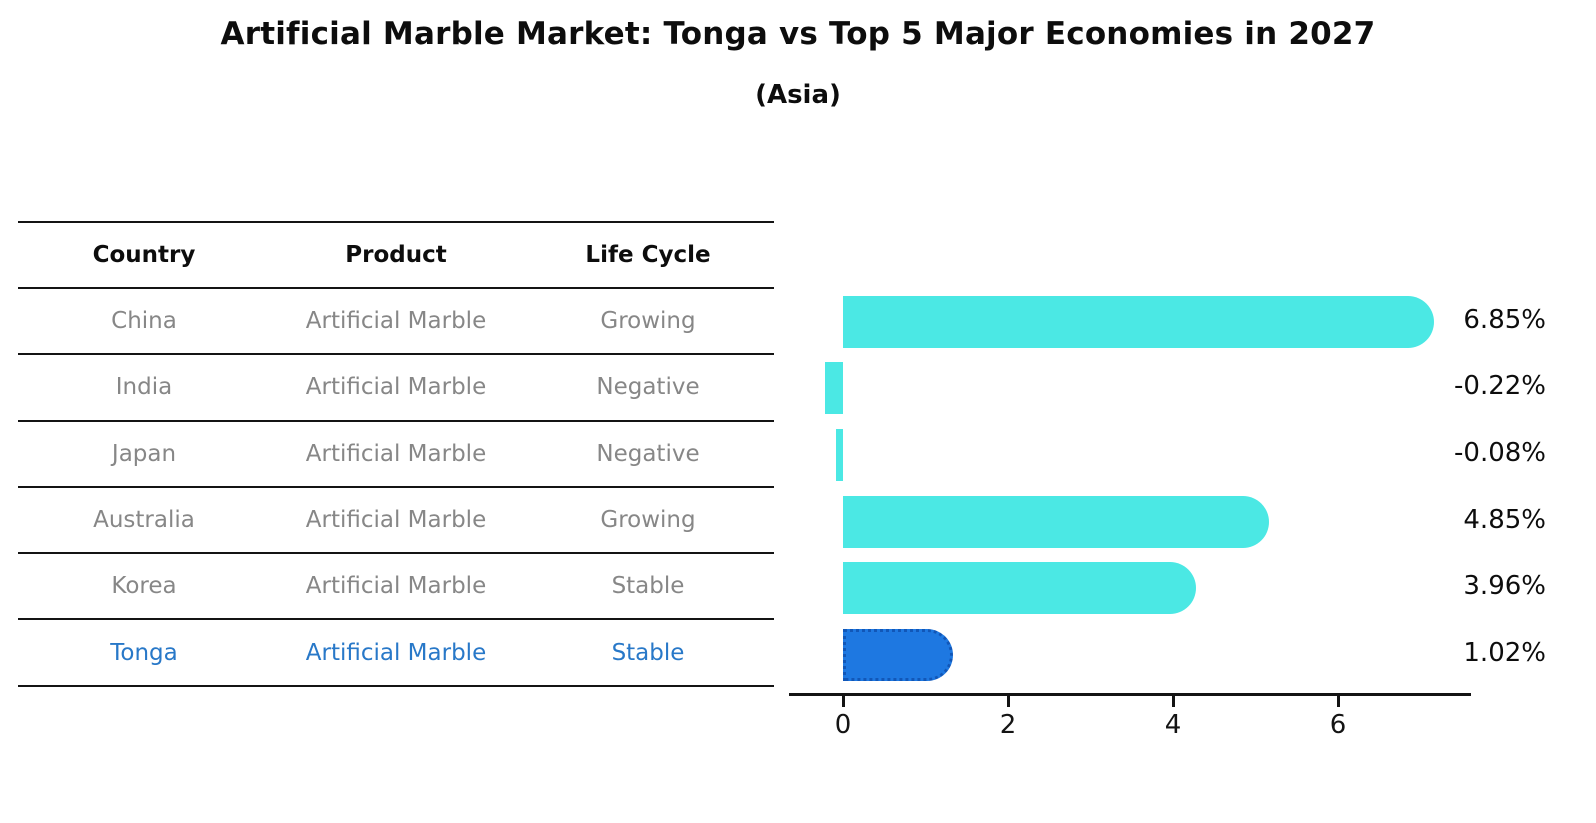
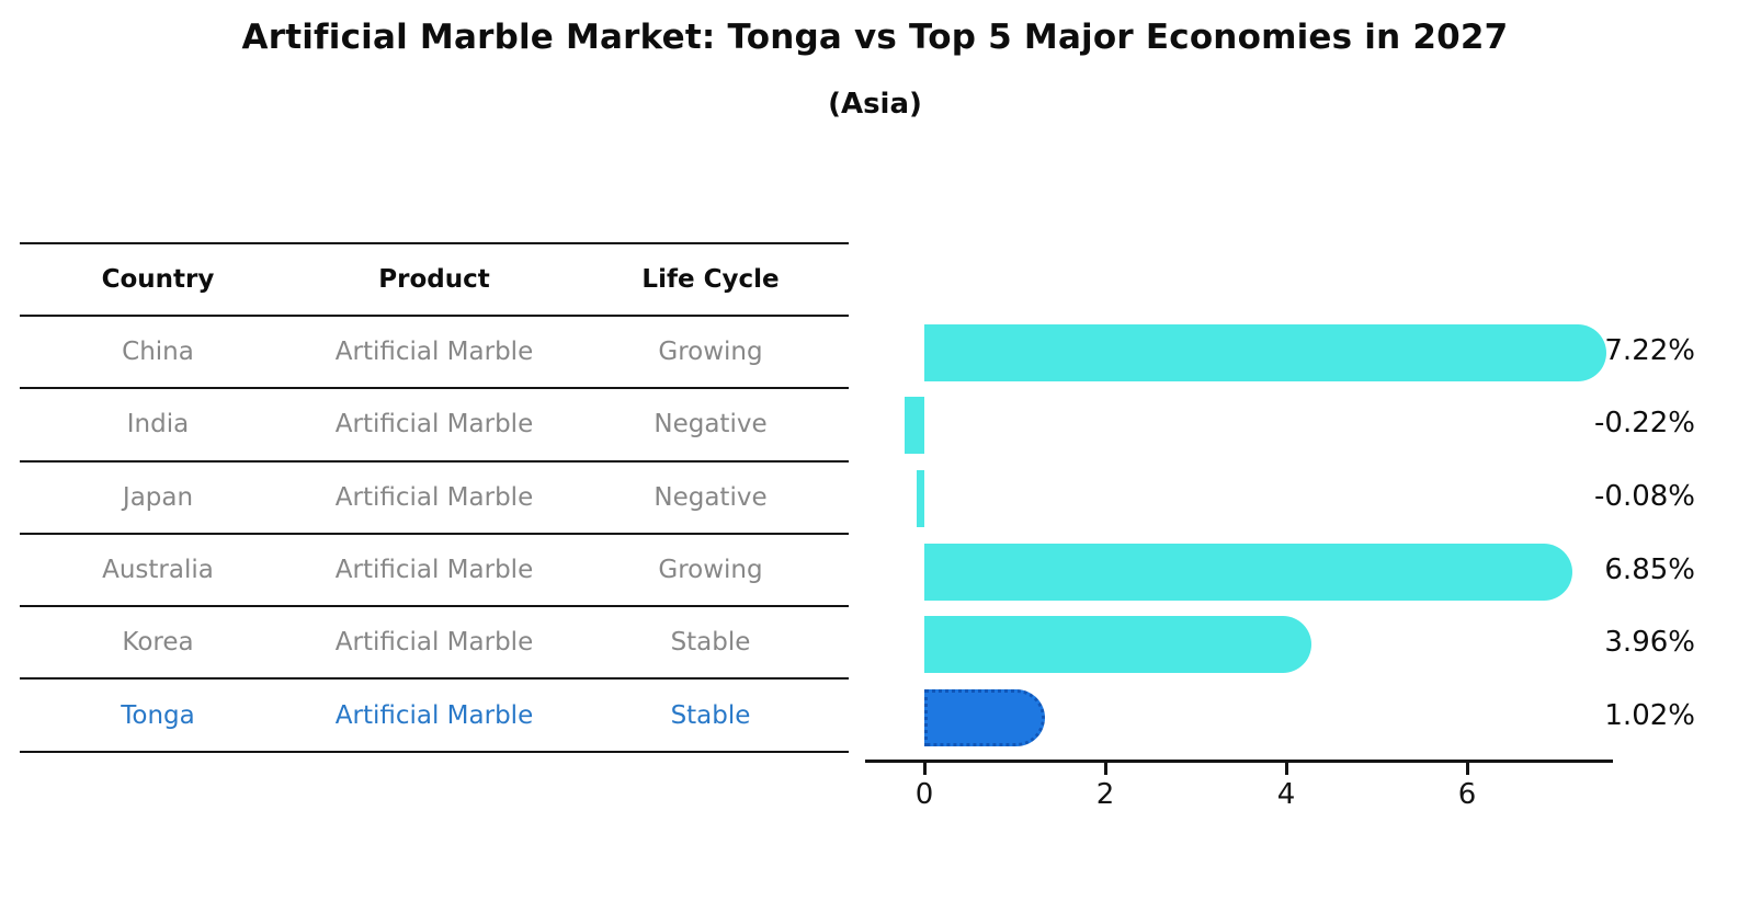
China: 6.85% -> 7.22%
Australia: 4.85% -> 6.85%
